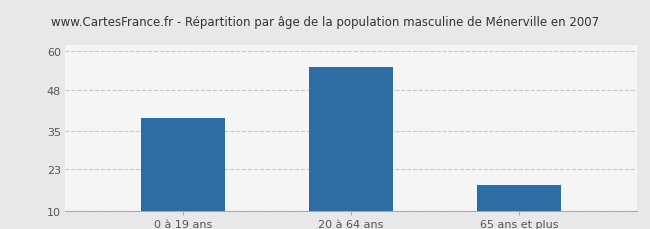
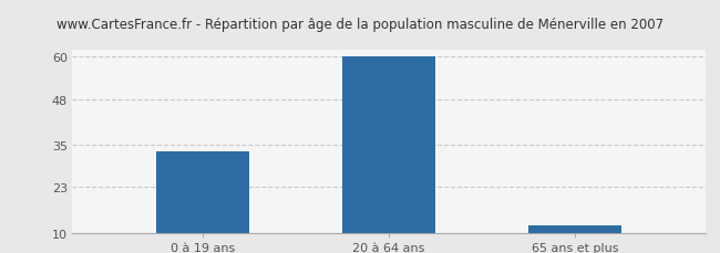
0 à 19 ans: 39 -> 33
20 à 64 ans: 55 -> 60
65 ans et plus: 18 -> 12
